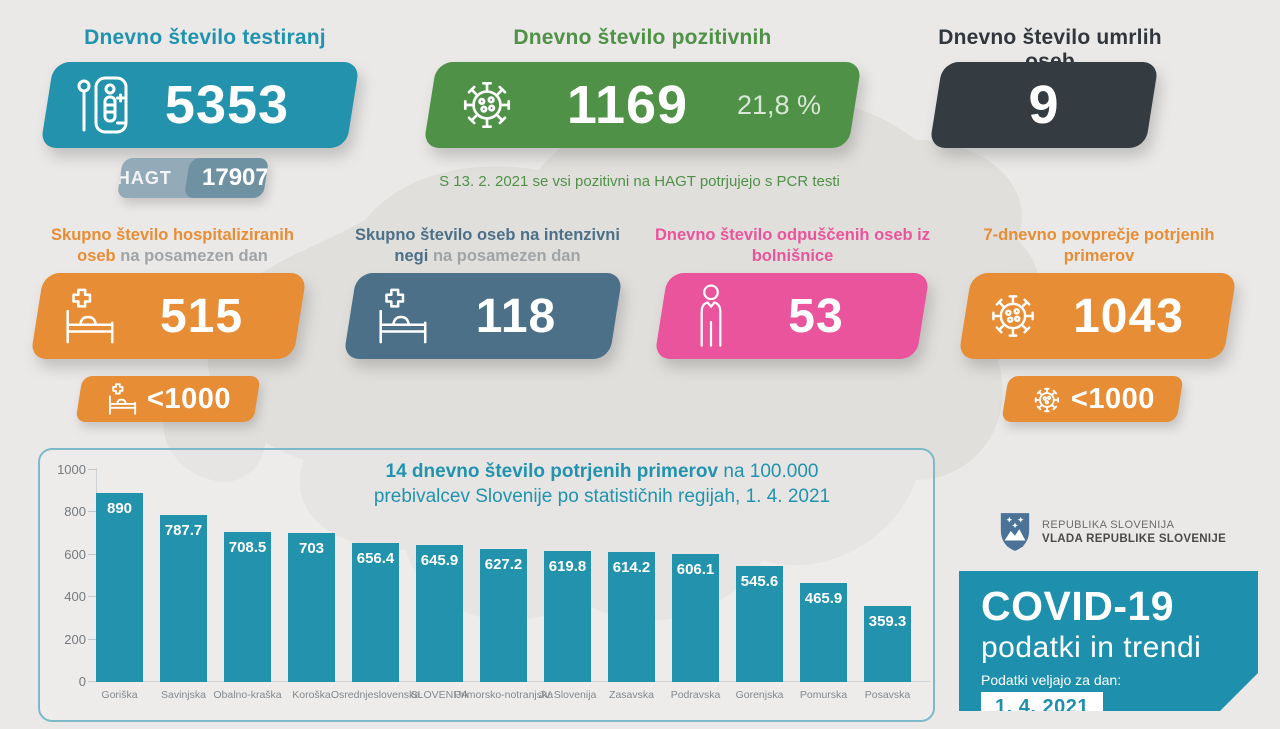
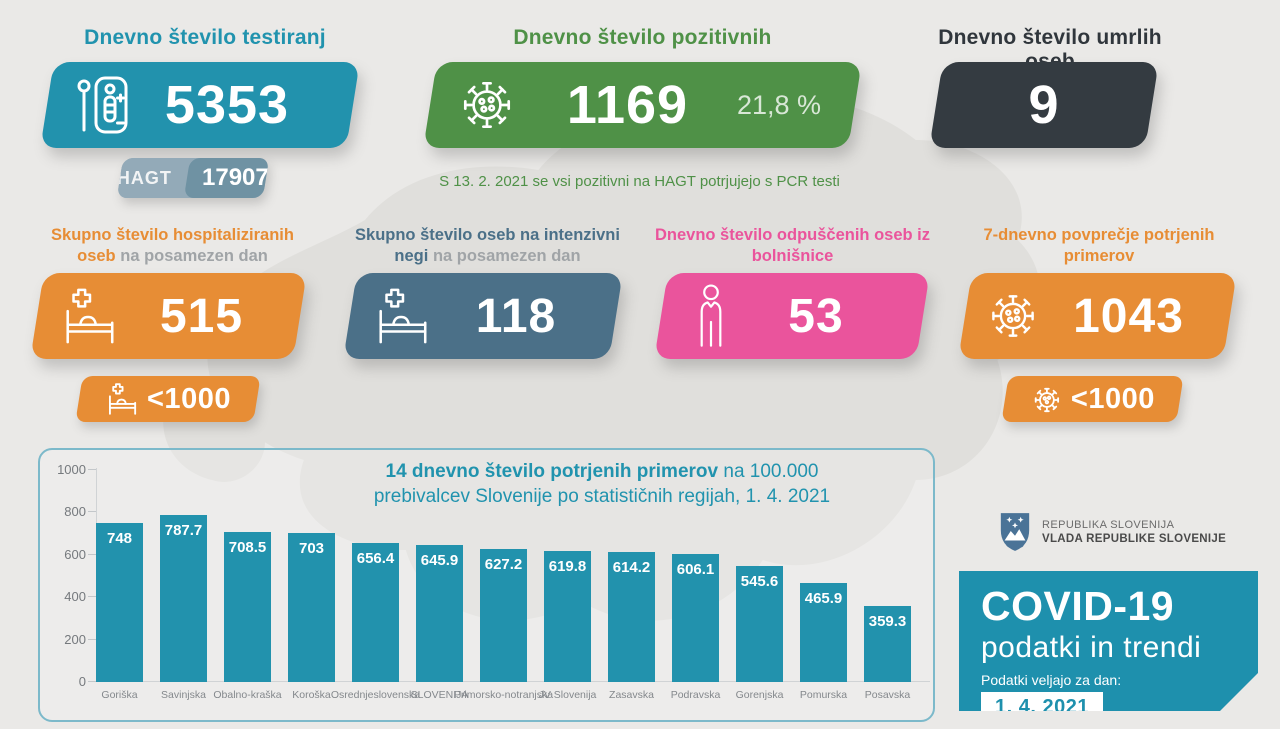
Goriška: 890 -> 748
